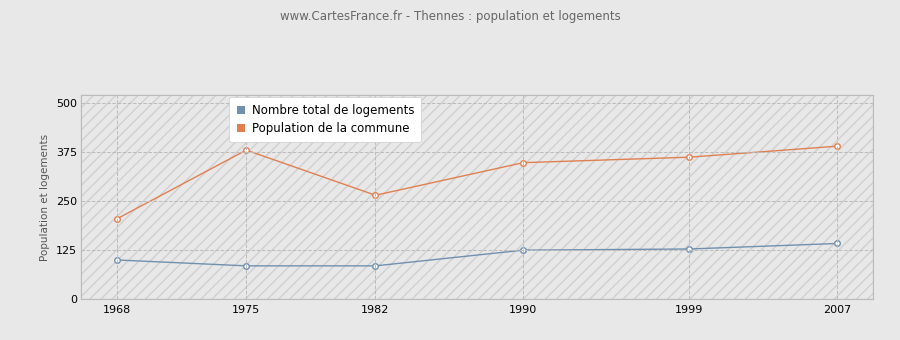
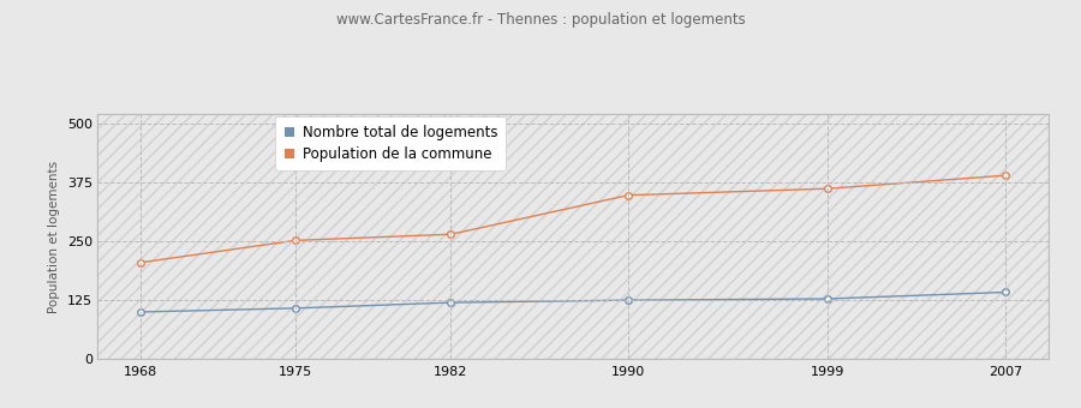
Nombre total de logements/1975: 85 -> 108
Population de la commune/1975: 380 -> 252
Nombre total de logements/1982: 85 -> 120
